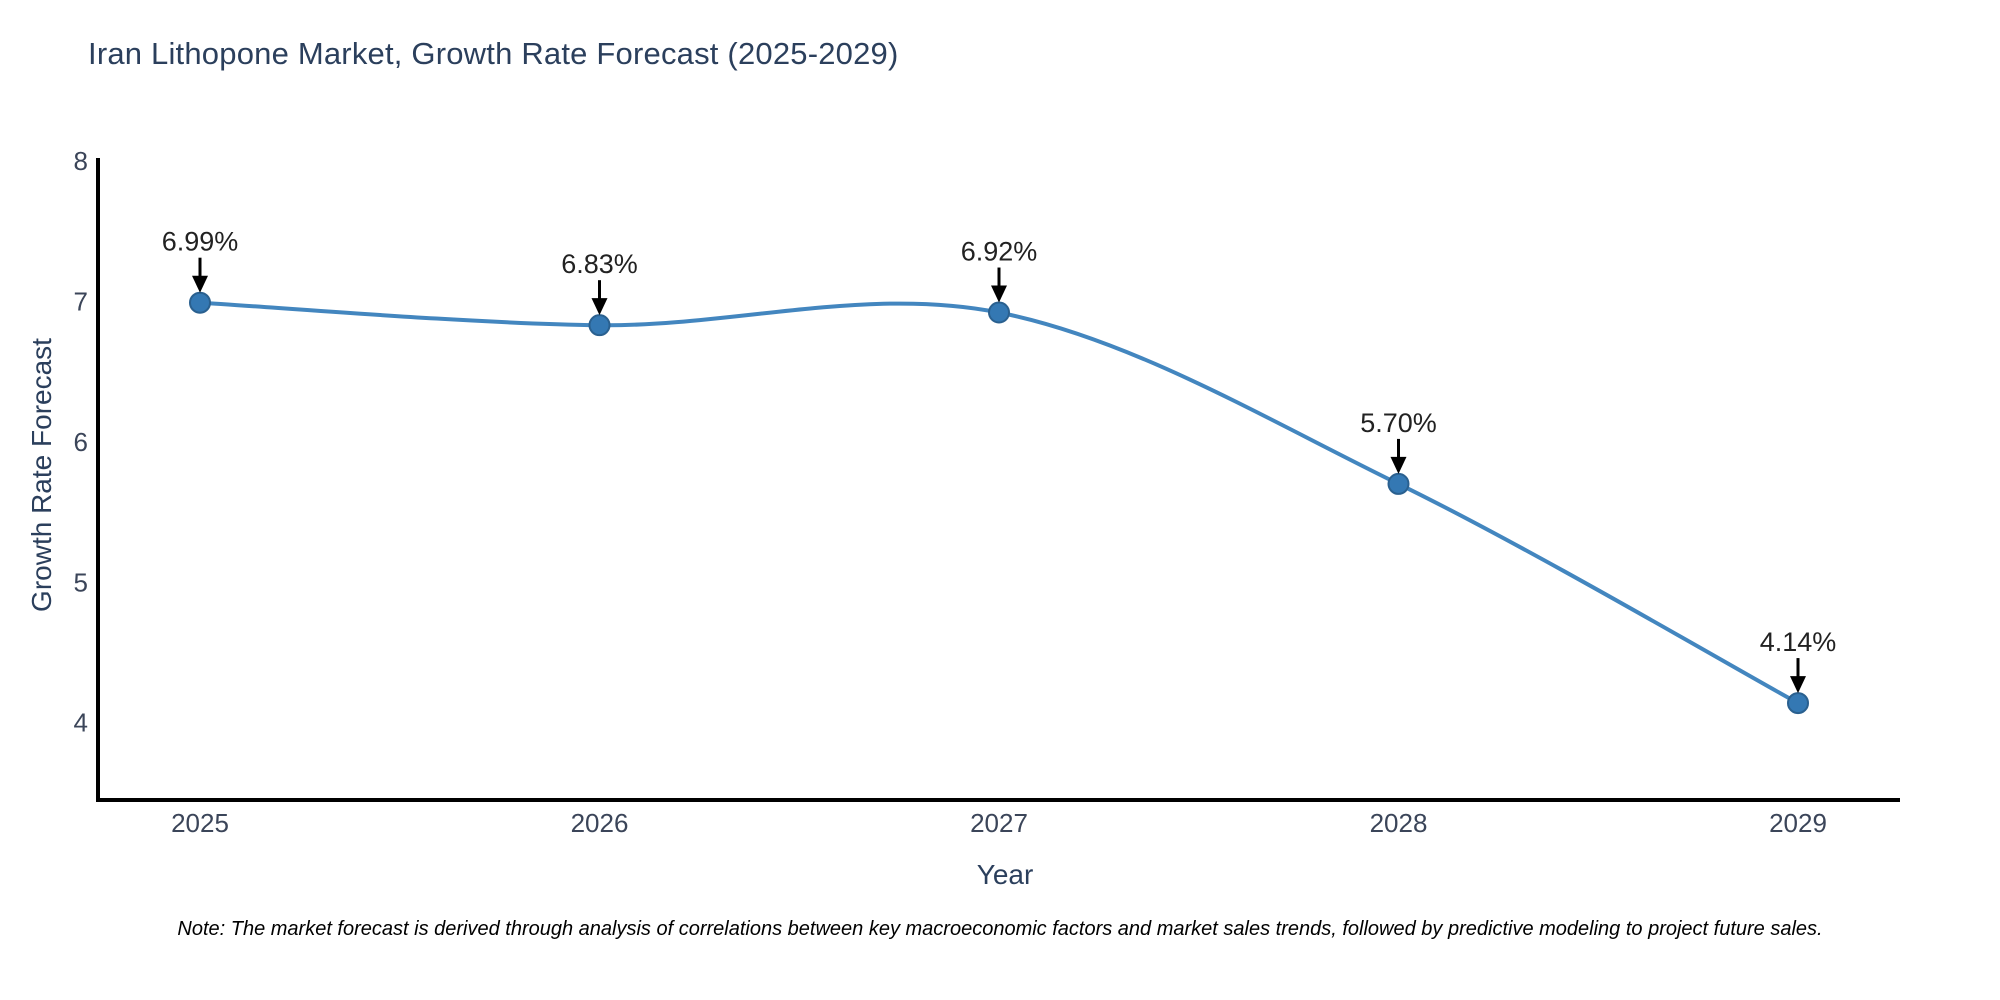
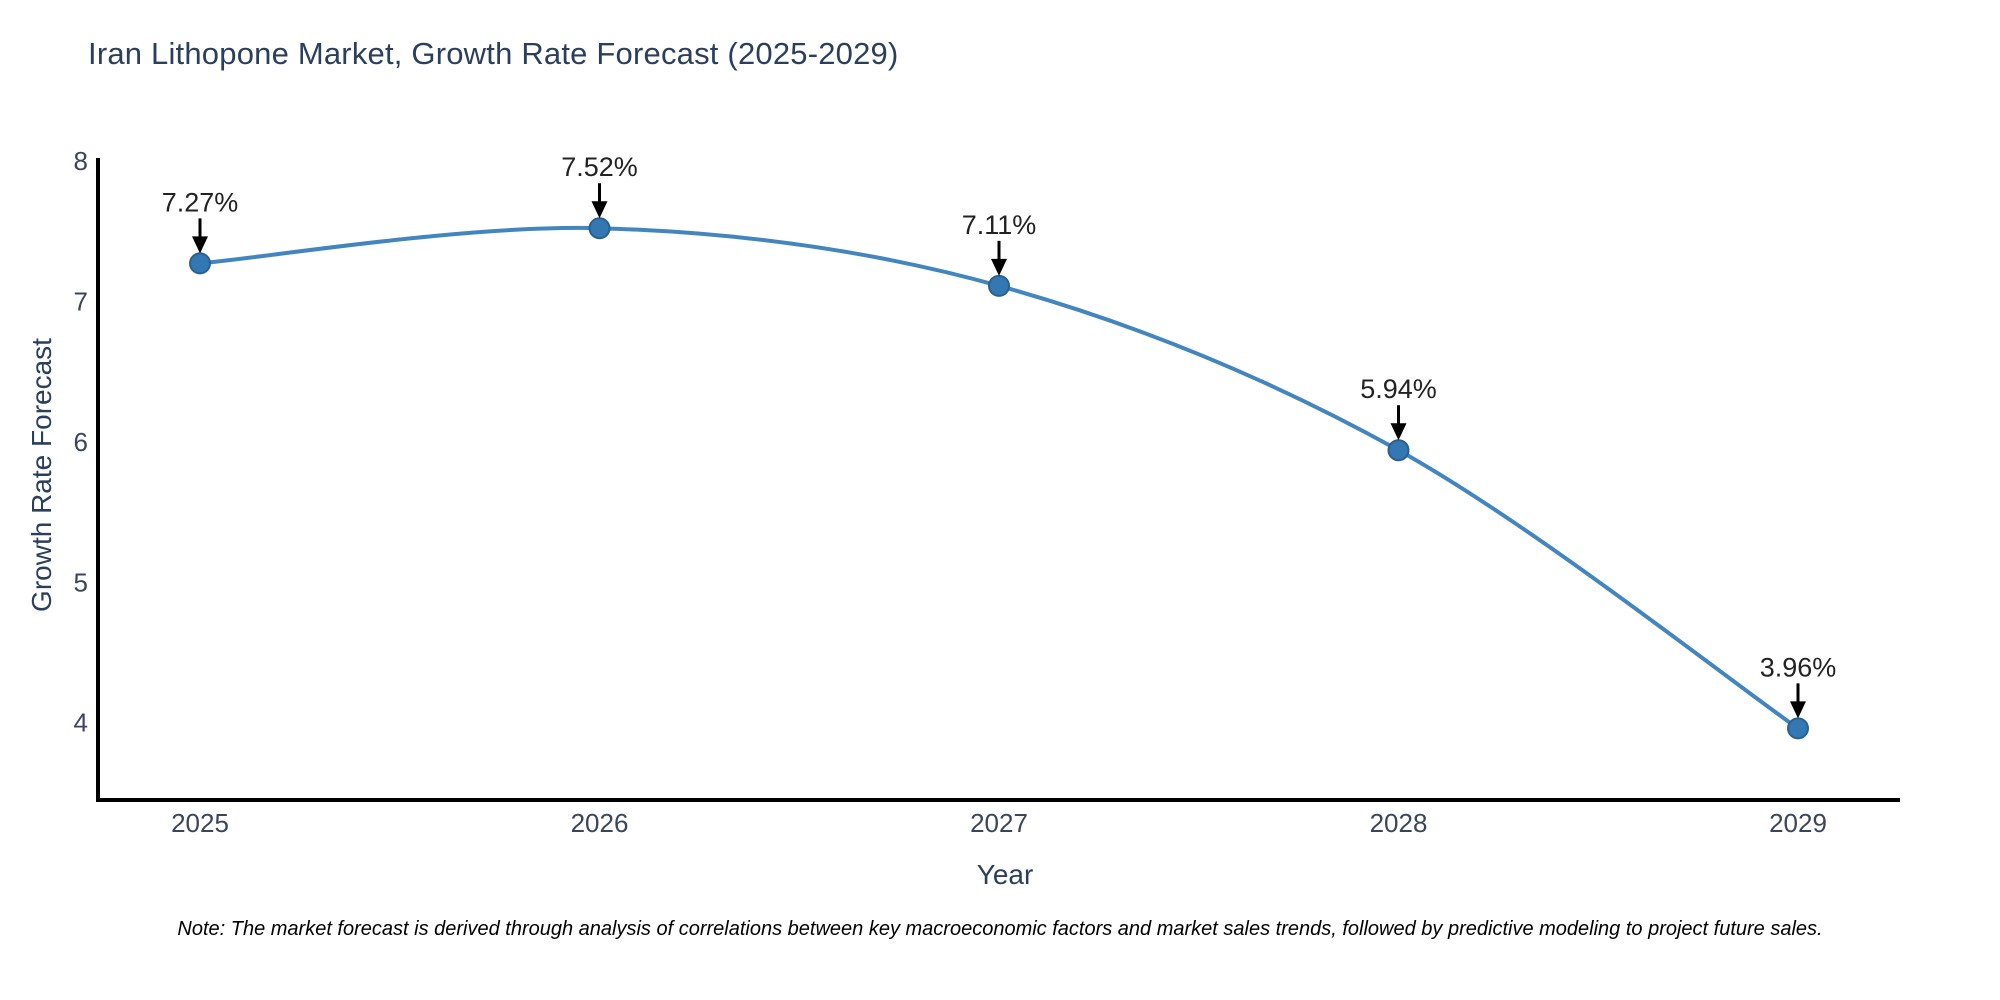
2025: 6.99% -> 7.27%
2026: 6.83% -> 7.52%
2027: 6.92% -> 7.11%
2028: 5.70% -> 5.94%
2029: 4.14% -> 3.96%
